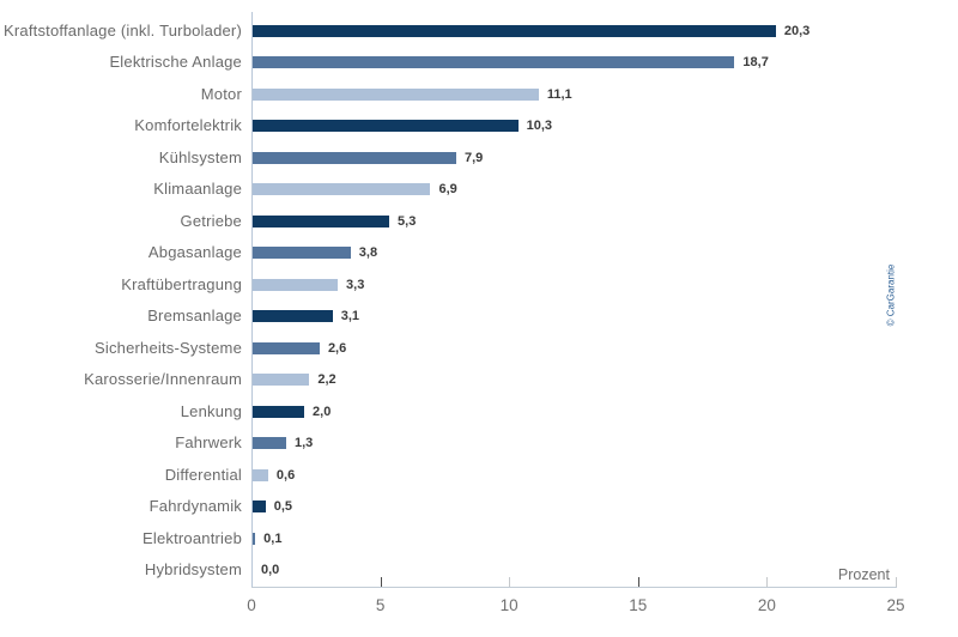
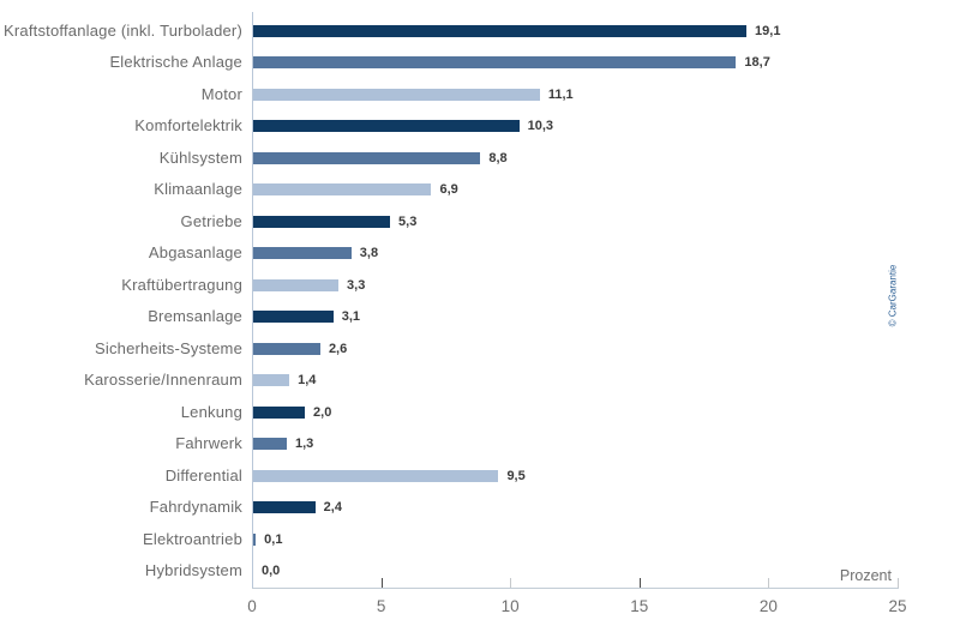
Kraftstoffanlage (inkl. Turbolader): 20,3 -> 19,1
Kühlsystem: 7,9 -> 8,8
Karosserie/Innenraum: 2,2 -> 1,4
Differential: 0,6 -> 9,5
Fahrdynamik: 0,5 -> 2,4
